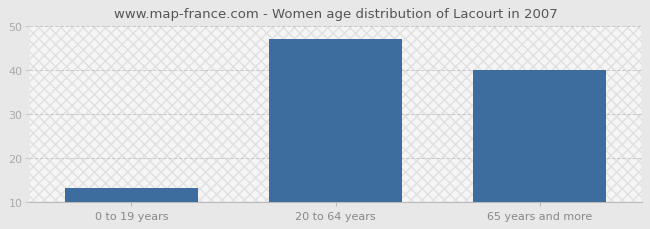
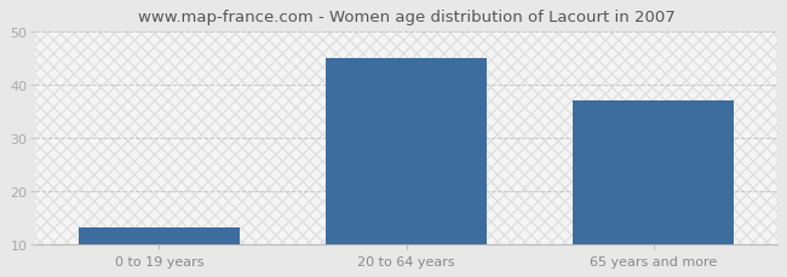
20 to 64 years: 47 -> 45
65 years and more: 40 -> 37
